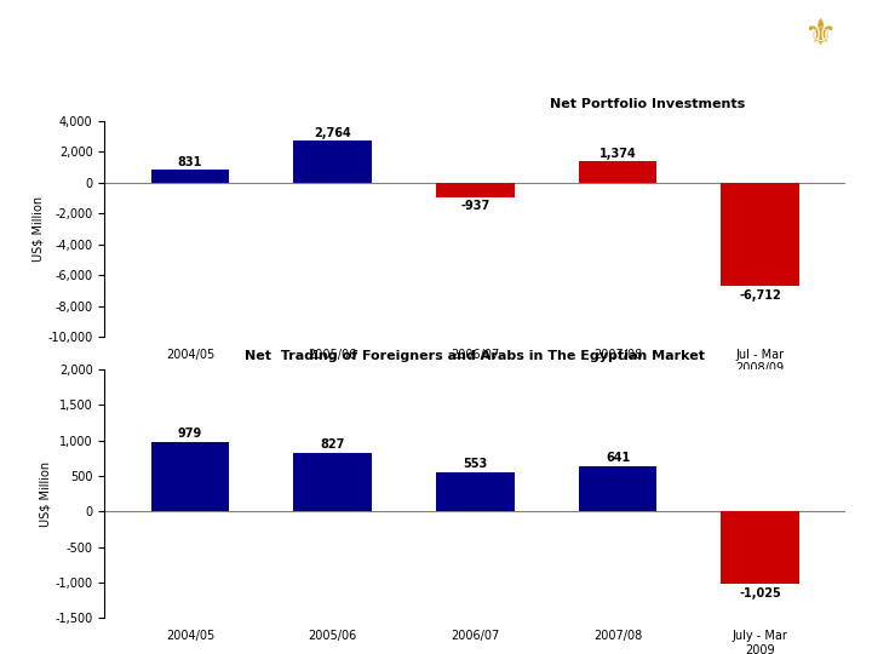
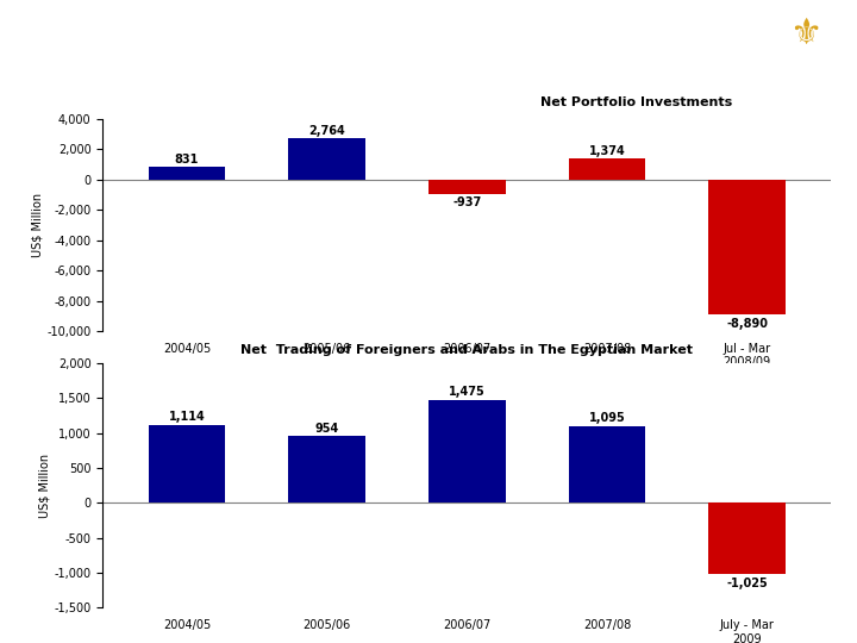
Jul - Mar 2008/09: -6,712 -> -8,890
Net Trading of Foreigners and Arabs in The Egyptian Market/2004/05: 979 -> 1,114
Net Trading of Foreigners and Arabs in The Egyptian Market/2005/06: 827 -> 954
Net Trading of Foreigners and Arabs in The Egyptian Market/2006/07: 553 -> 1,475
Net Trading of Foreigners and Arabs in The Egyptian Market/2007/08: 641 -> 1,095
